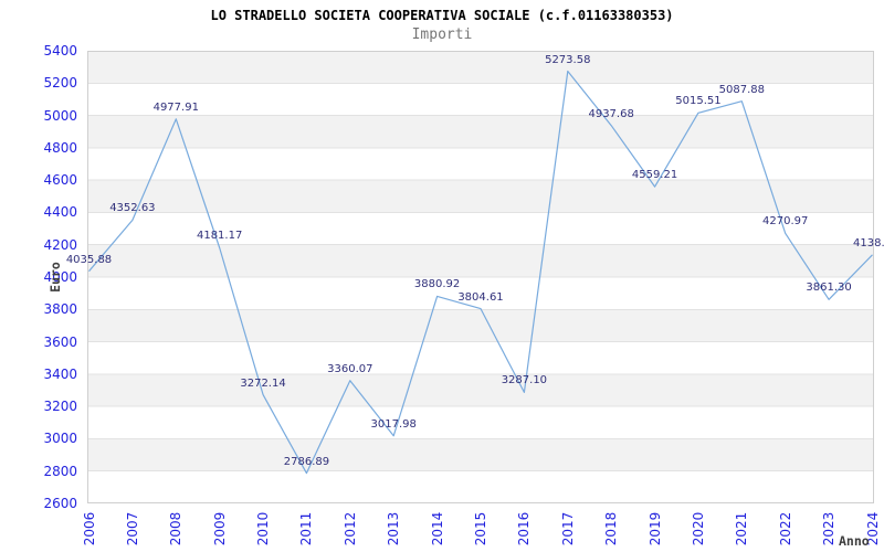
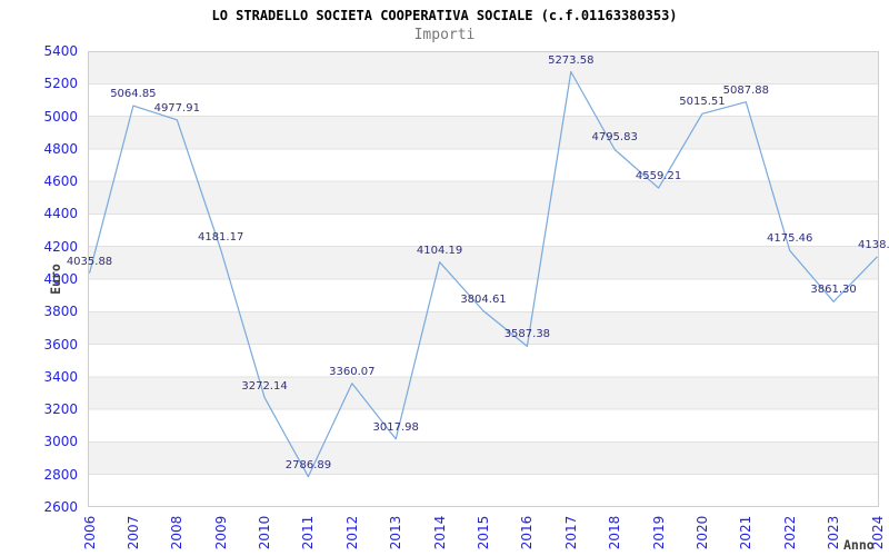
2007: 4352.63 -> 5064.85
2014: 3880.92 -> 4104.19
2016: 3287.10 -> 3587.38
2018: 4937.68 -> 4795.83
2022: 4270.97 -> 4175.46
